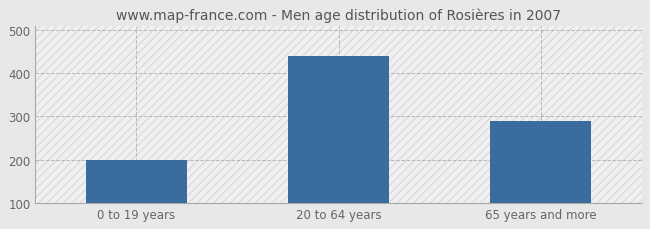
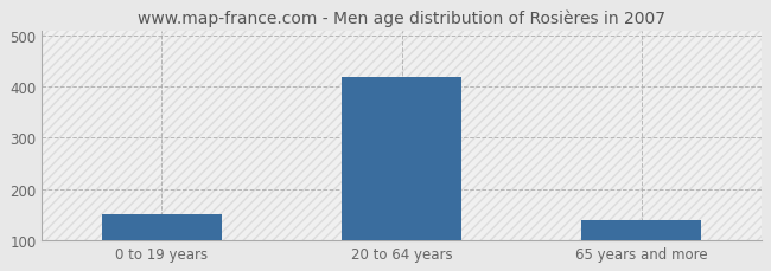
0 to 19 years: 200 -> 150
20 to 64 years: 440 -> 420
65 years and more: 290 -> 138
